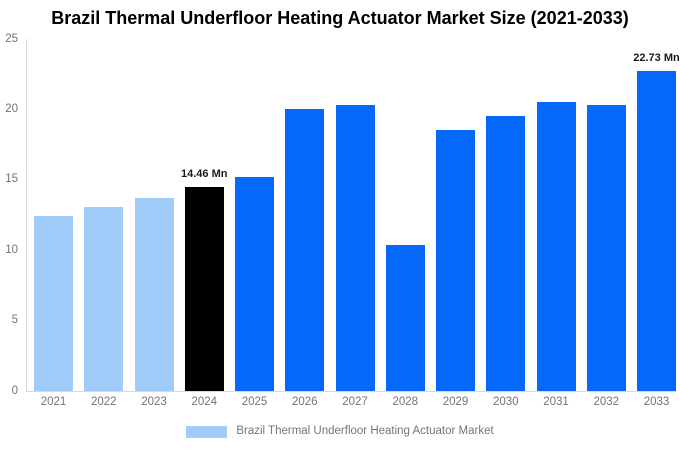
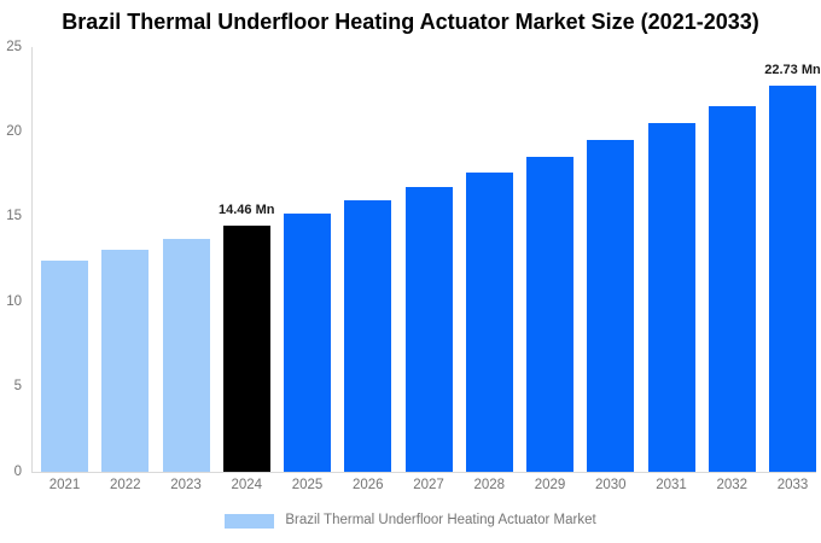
2026: 20.0 -> 16.0
2027: 20.3 -> 16.8
2028: 10.4 -> 17.6
2032: 20.3 -> 21.6
